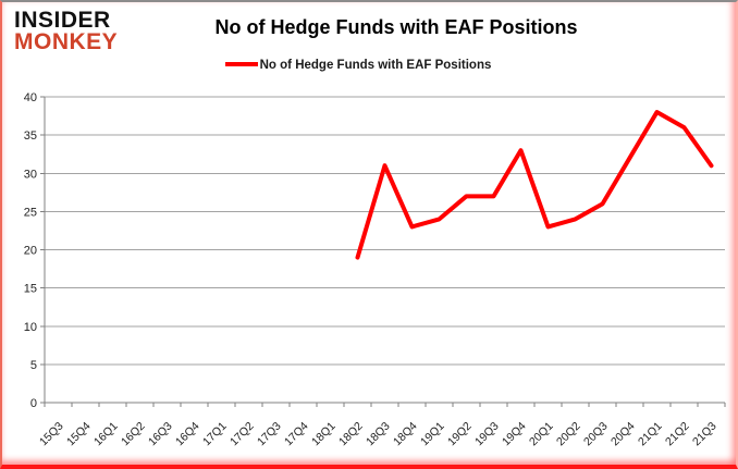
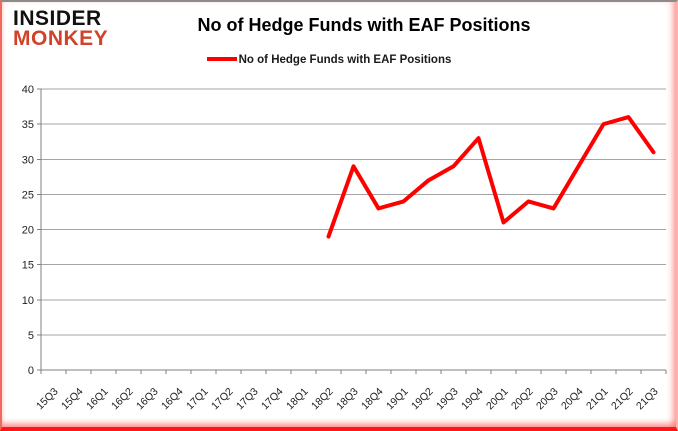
18Q3: 31 -> 29
19Q3: 27 -> 29
20Q1: 23 -> 21
20Q3: 26 -> 23
20Q4: 32 -> 29
21Q1: 38 -> 35
